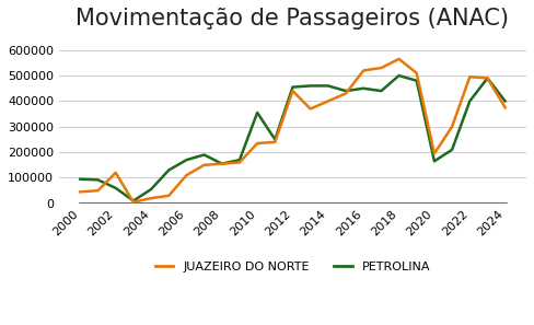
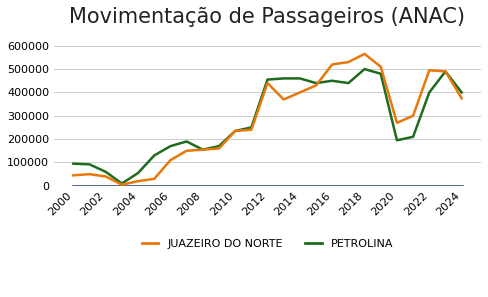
JUAZEIRO DO NORTE/2002: 120000 -> 40000
PETROLINA/2010: 355000 -> 235000
JUAZEIRO DO NORTE/2020: 195000 -> 270000
PETROLINA/2020: 165000 -> 195000
